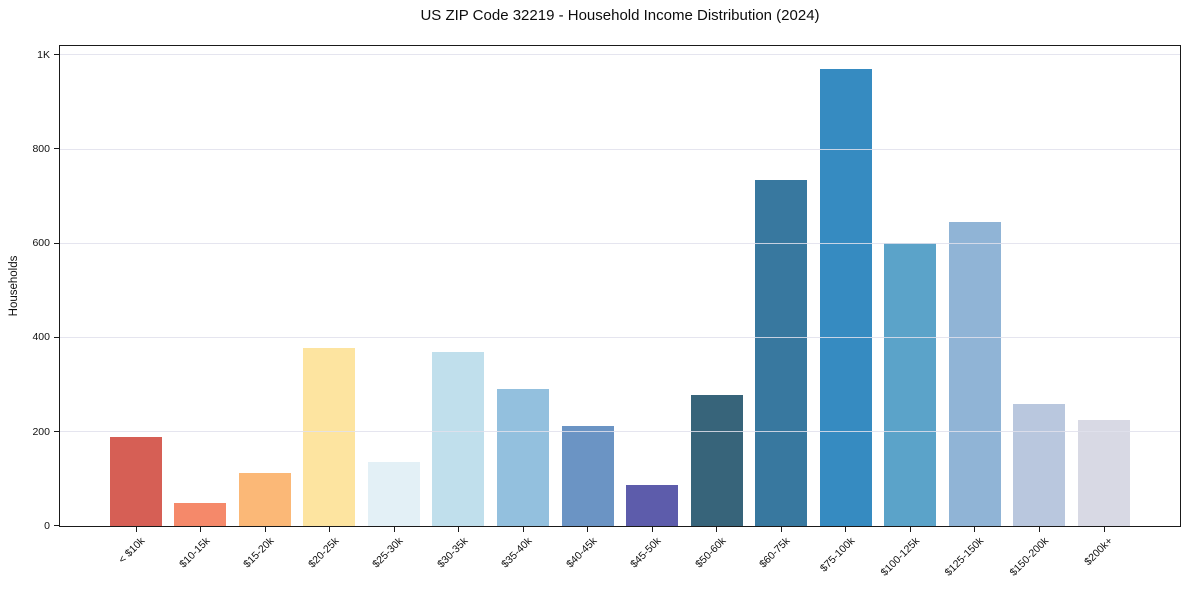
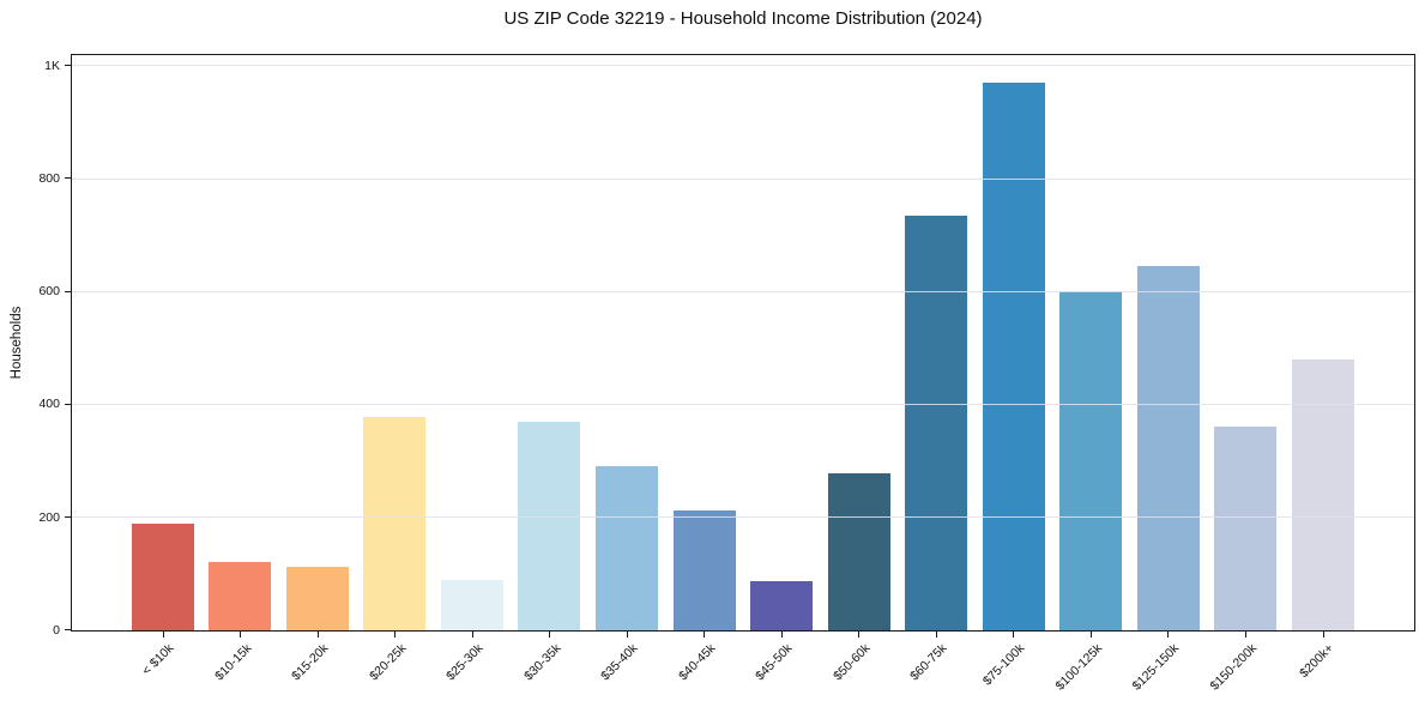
$10-15k: 50 -> 120
$25-30k: 140 -> 90
$150-200k: 260 -> 360
$200k+: 220 -> 480
